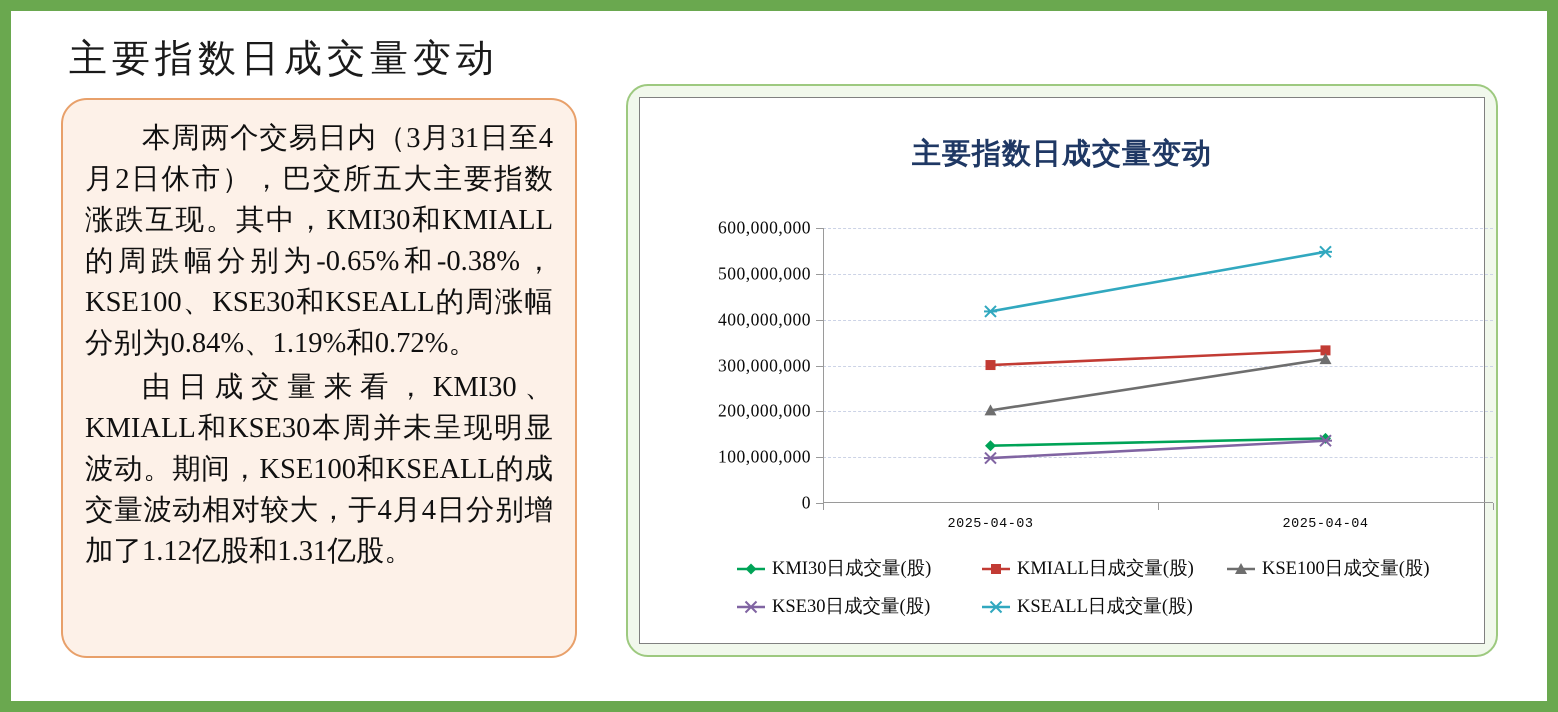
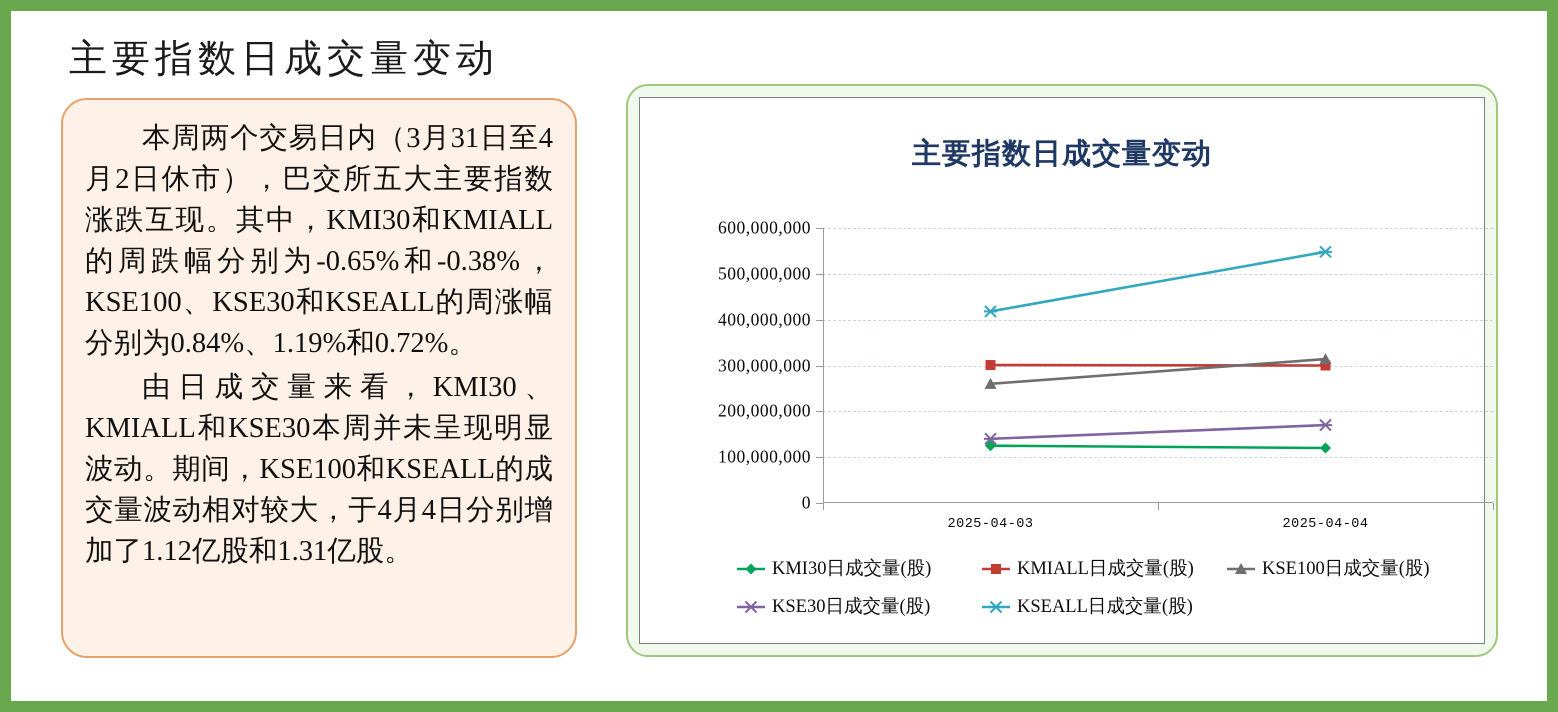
KSE100日成交量(股)/2025-04-03: 200000000 -> 260000000
KSE30日成交量(股)/2025-04-03: 100000000 -> 140000000
KMI30日成交量(股)/2025-04-04: 140000000 -> 120000000
KMIALL日成交量(股)/2025-04-04: 330000000 -> 300000000
KSE30日成交量(股)/2025-04-04: 140000000 -> 170000000
